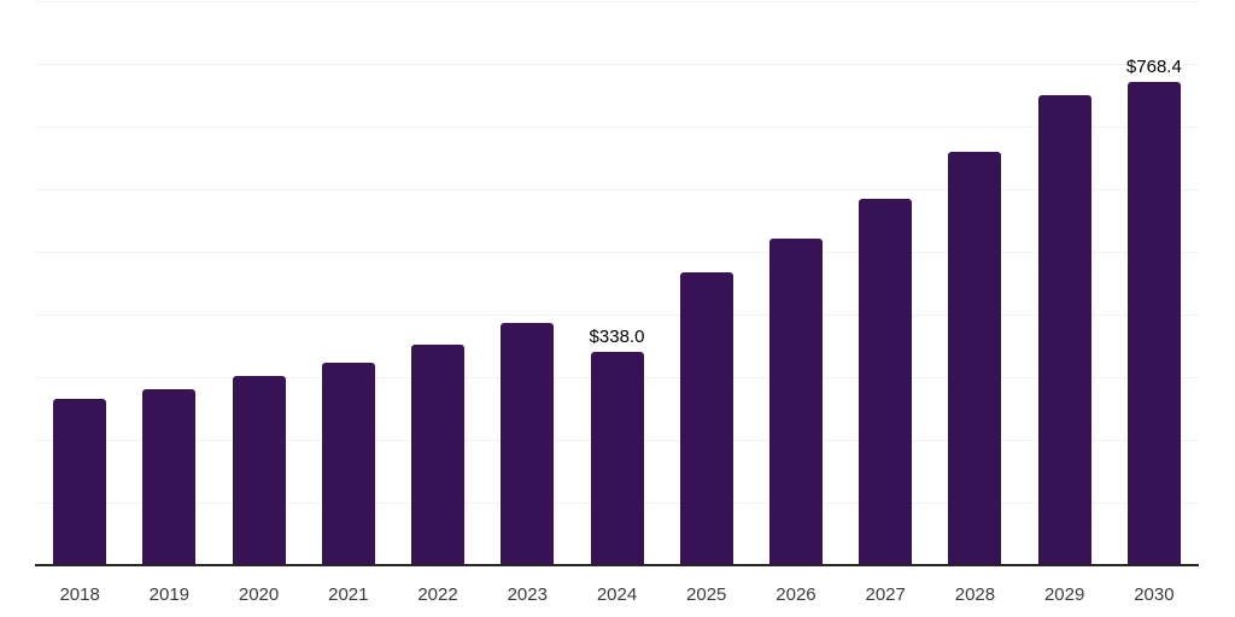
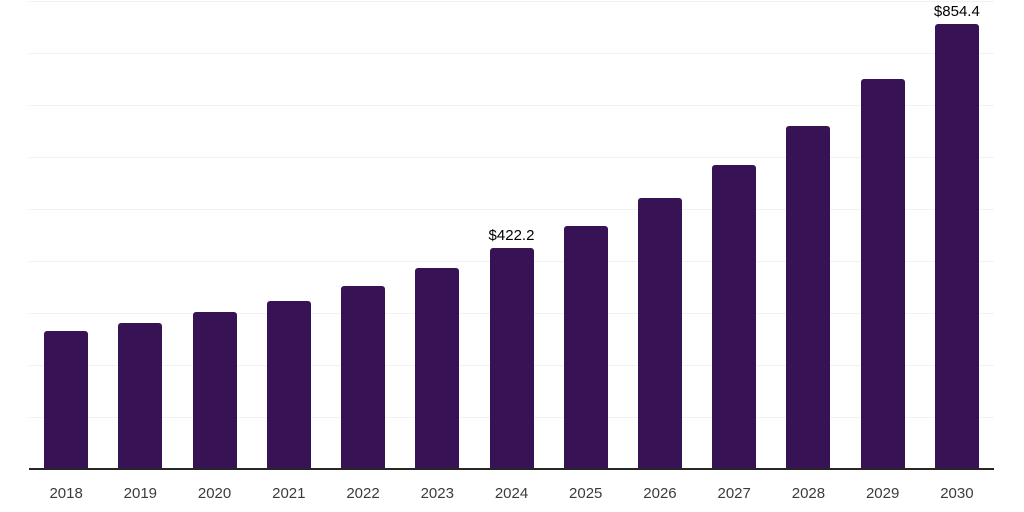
2024: $338.0 -> $422.2
2030: $768.4 -> $854.4
